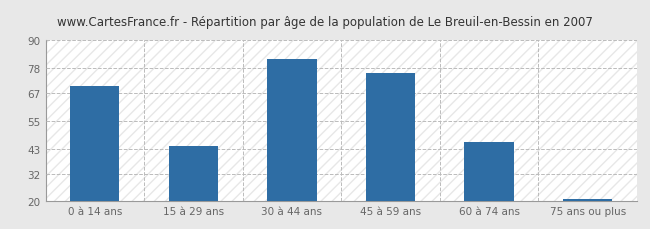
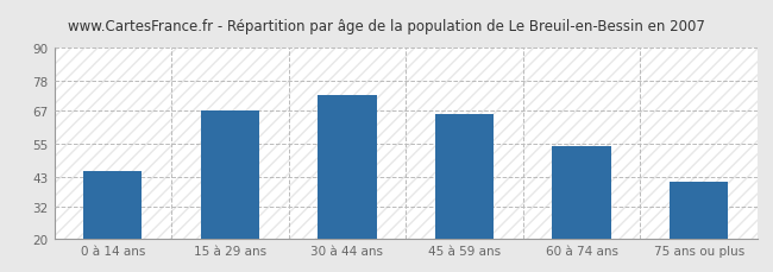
0 à 14 ans: 70 -> 45
15 à 29 ans: 44 -> 67
30 à 44 ans: 82 -> 73
45 à 59 ans: 76 -> 66
60 à 74 ans: 46 -> 54
75 ans ou plus: 21 -> 41
